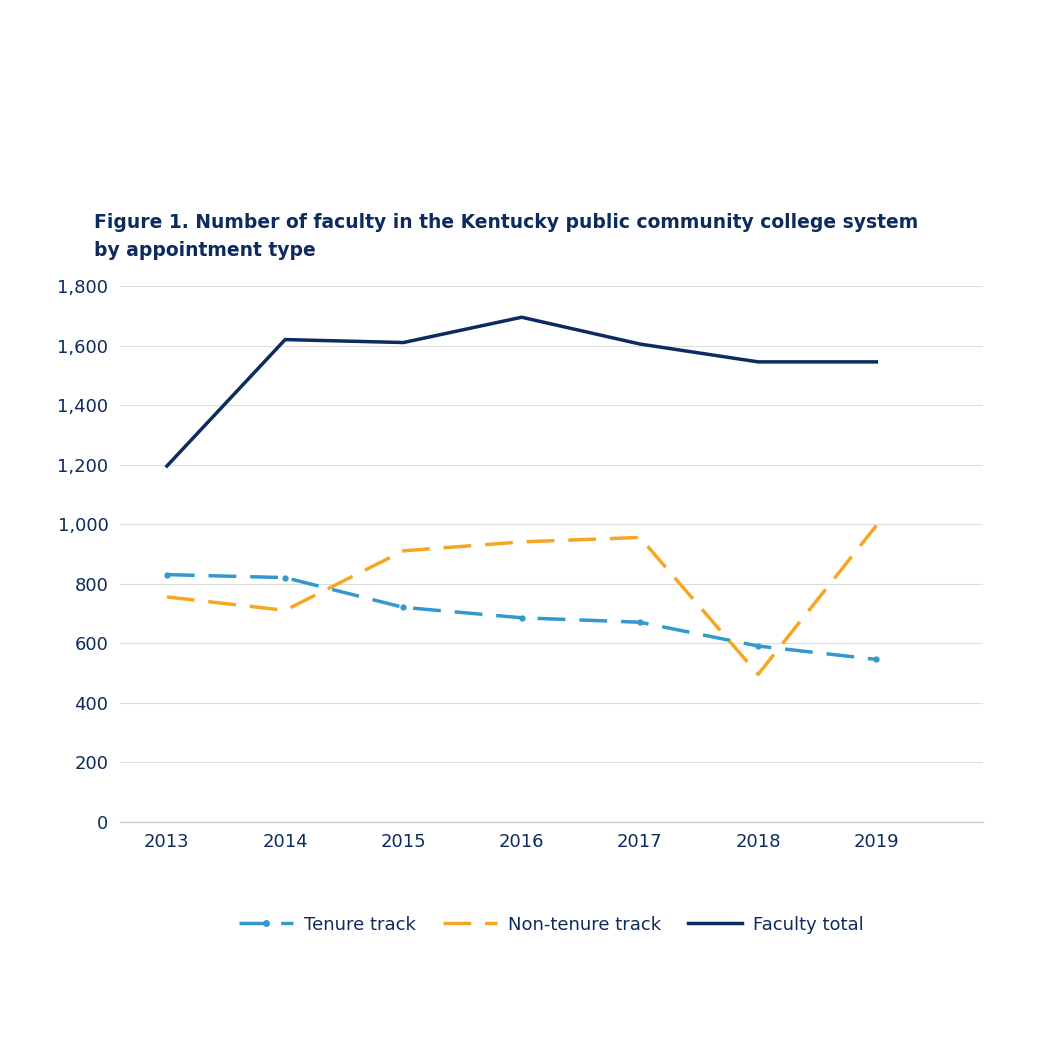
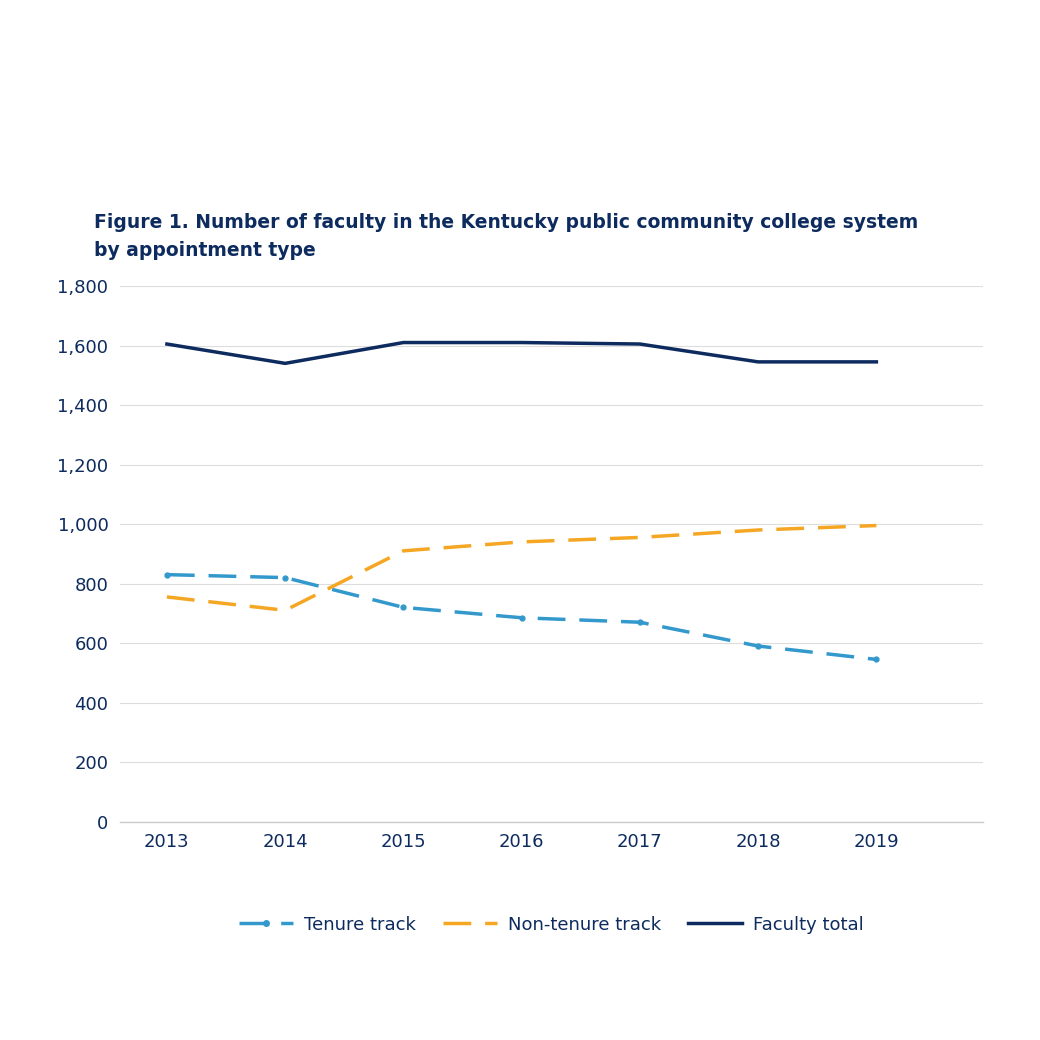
Faculty total/2013: 1,195 -> 1,605
Faculty total/2014: 1,620 -> 1,540
Faculty total/2016: 1,695 -> 1,610
Non-tenure track/2018: 495 -> 980
